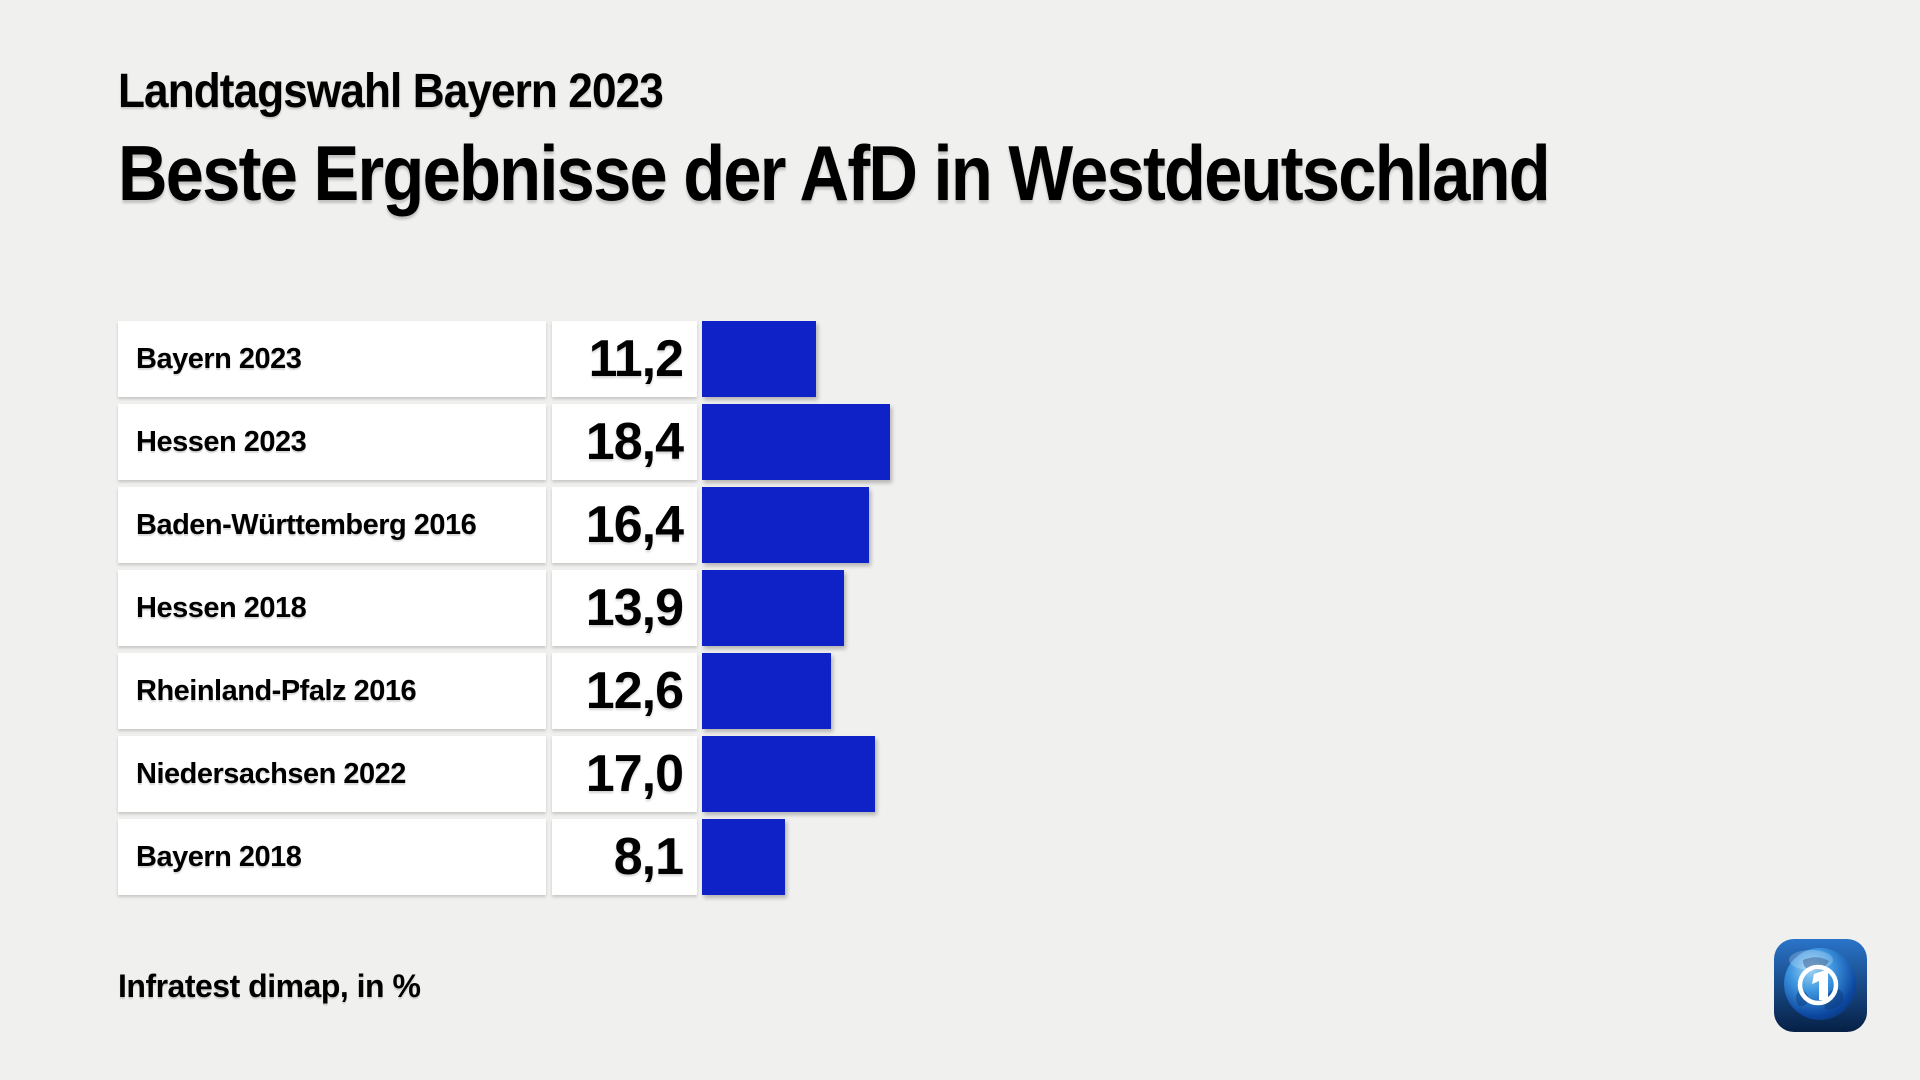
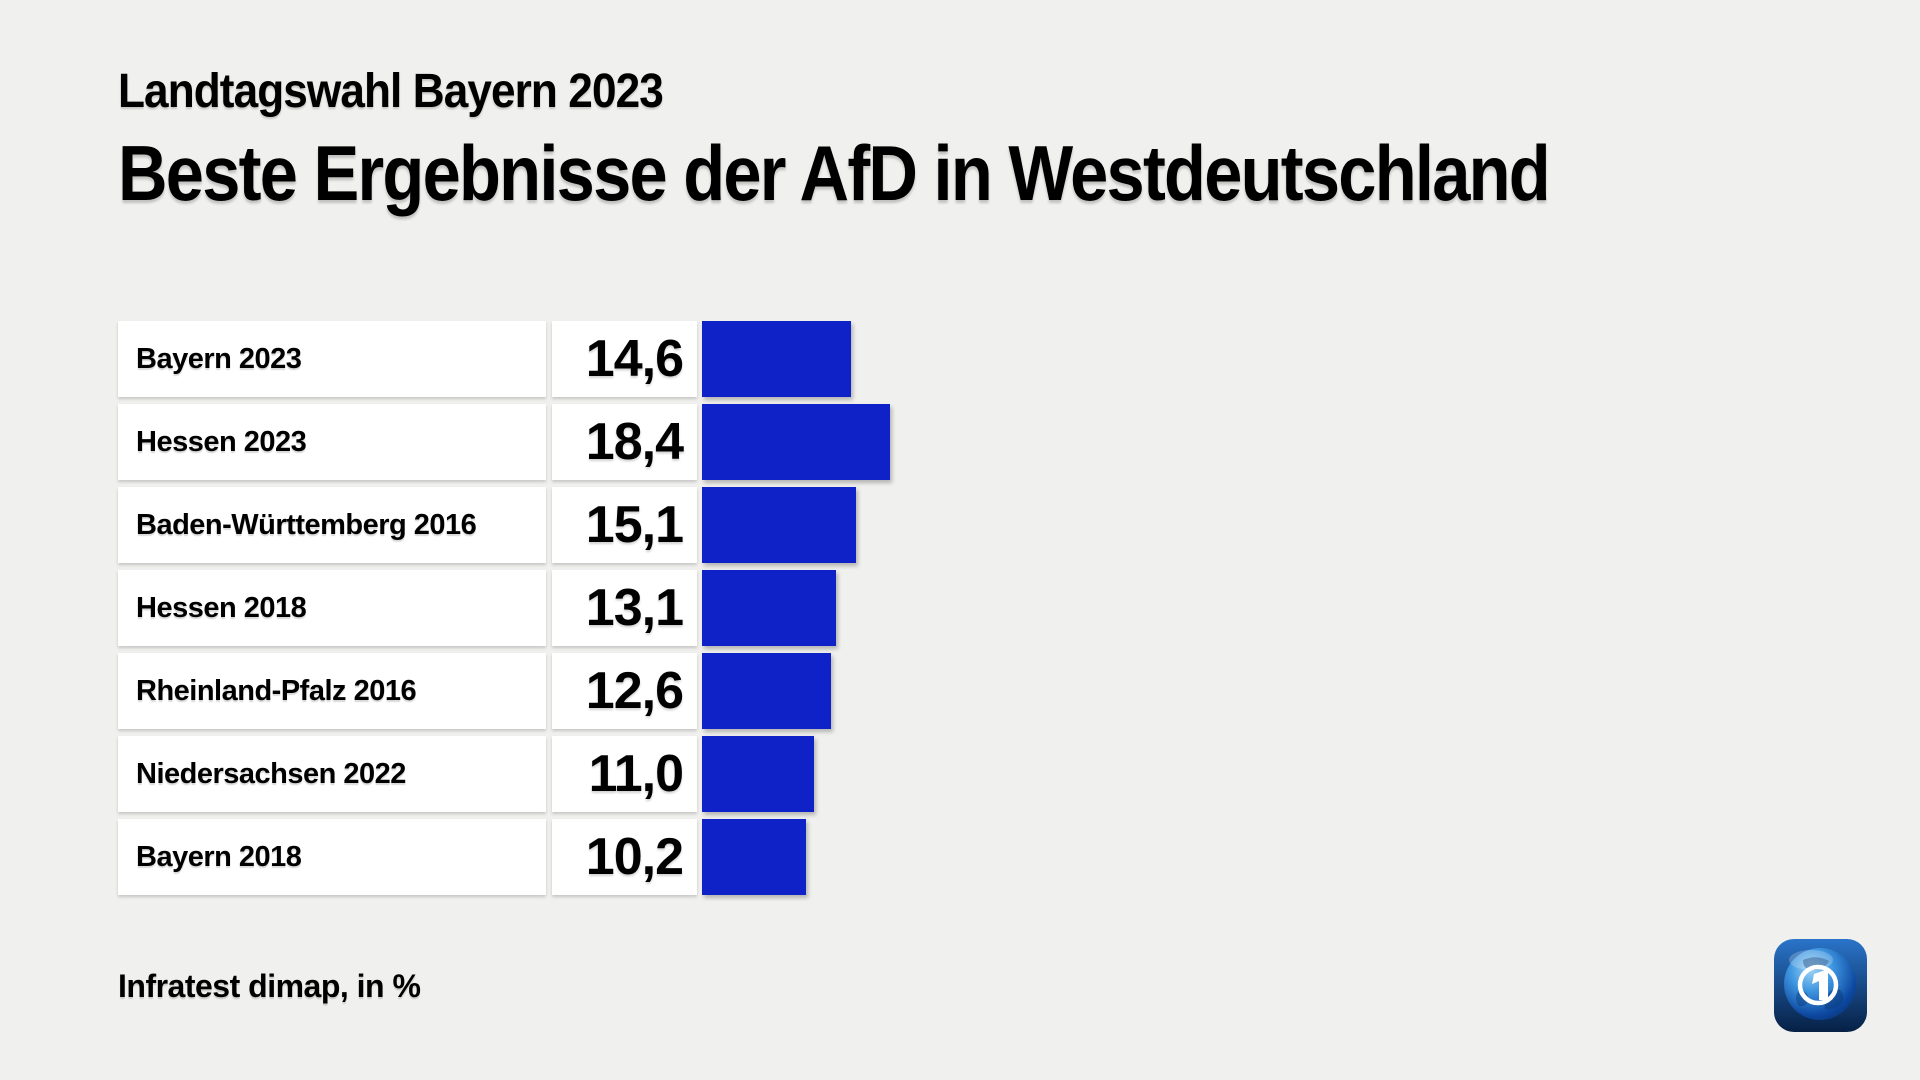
Bayern 2023: 11,2 -> 14,6
Baden-Württemberg 2016: 16,4 -> 15,1
Hessen 2018: 13,9 -> 13,1
Niedersachsen 2022: 17,0 -> 11,0
Bayern 2018: 8,1 -> 10,2
